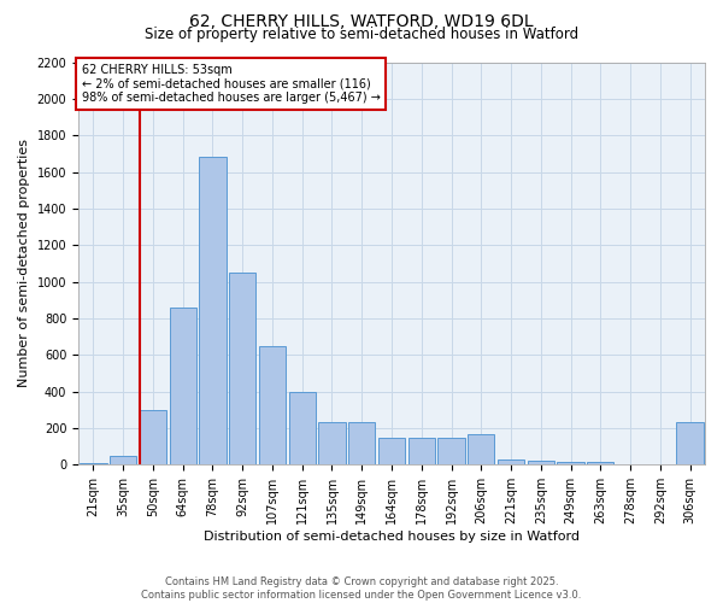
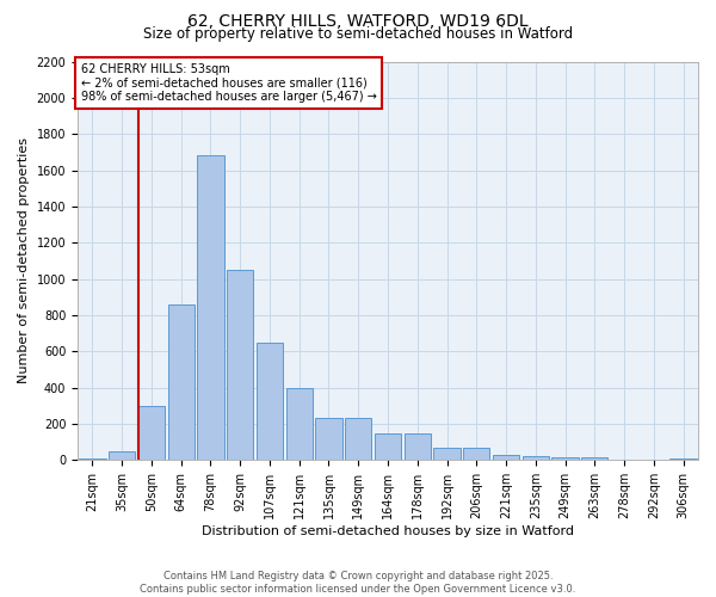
192sqm: 150 -> 70
206sqm: 170 -> 70
306sqm: 230 -> 10
